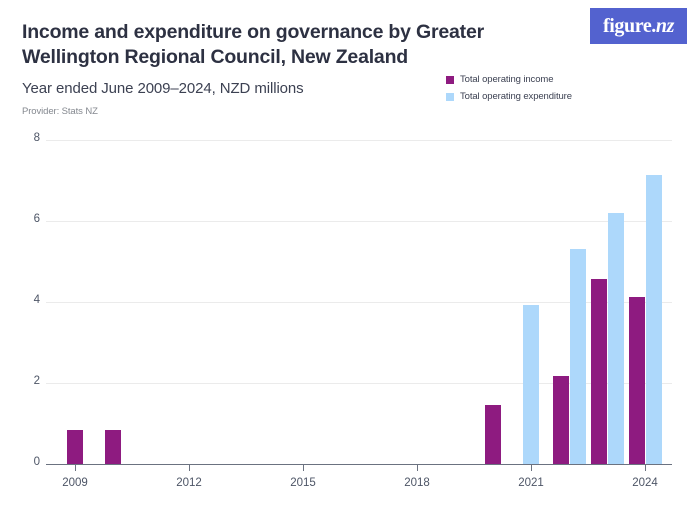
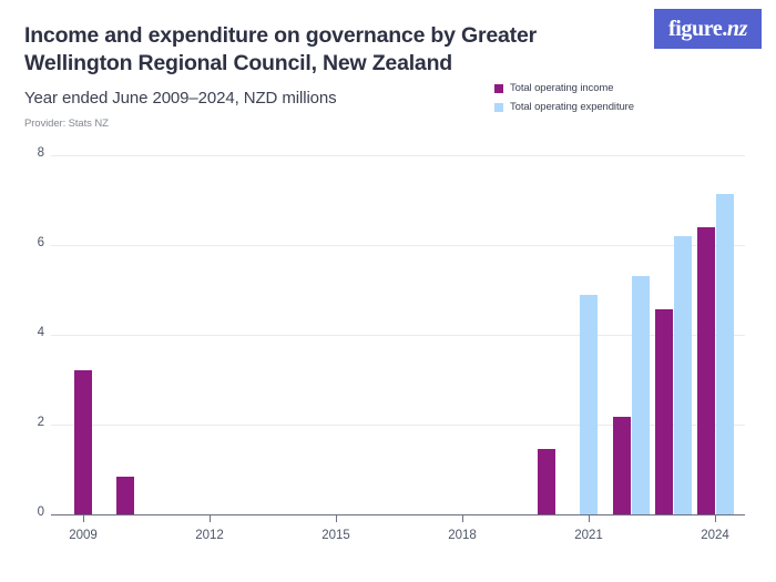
Total operating income/2009: 0.8 -> 3.2
Total operating expenditure/2021: 3.9 -> 4.9
Total operating income/2024: 4.1 -> 6.4
